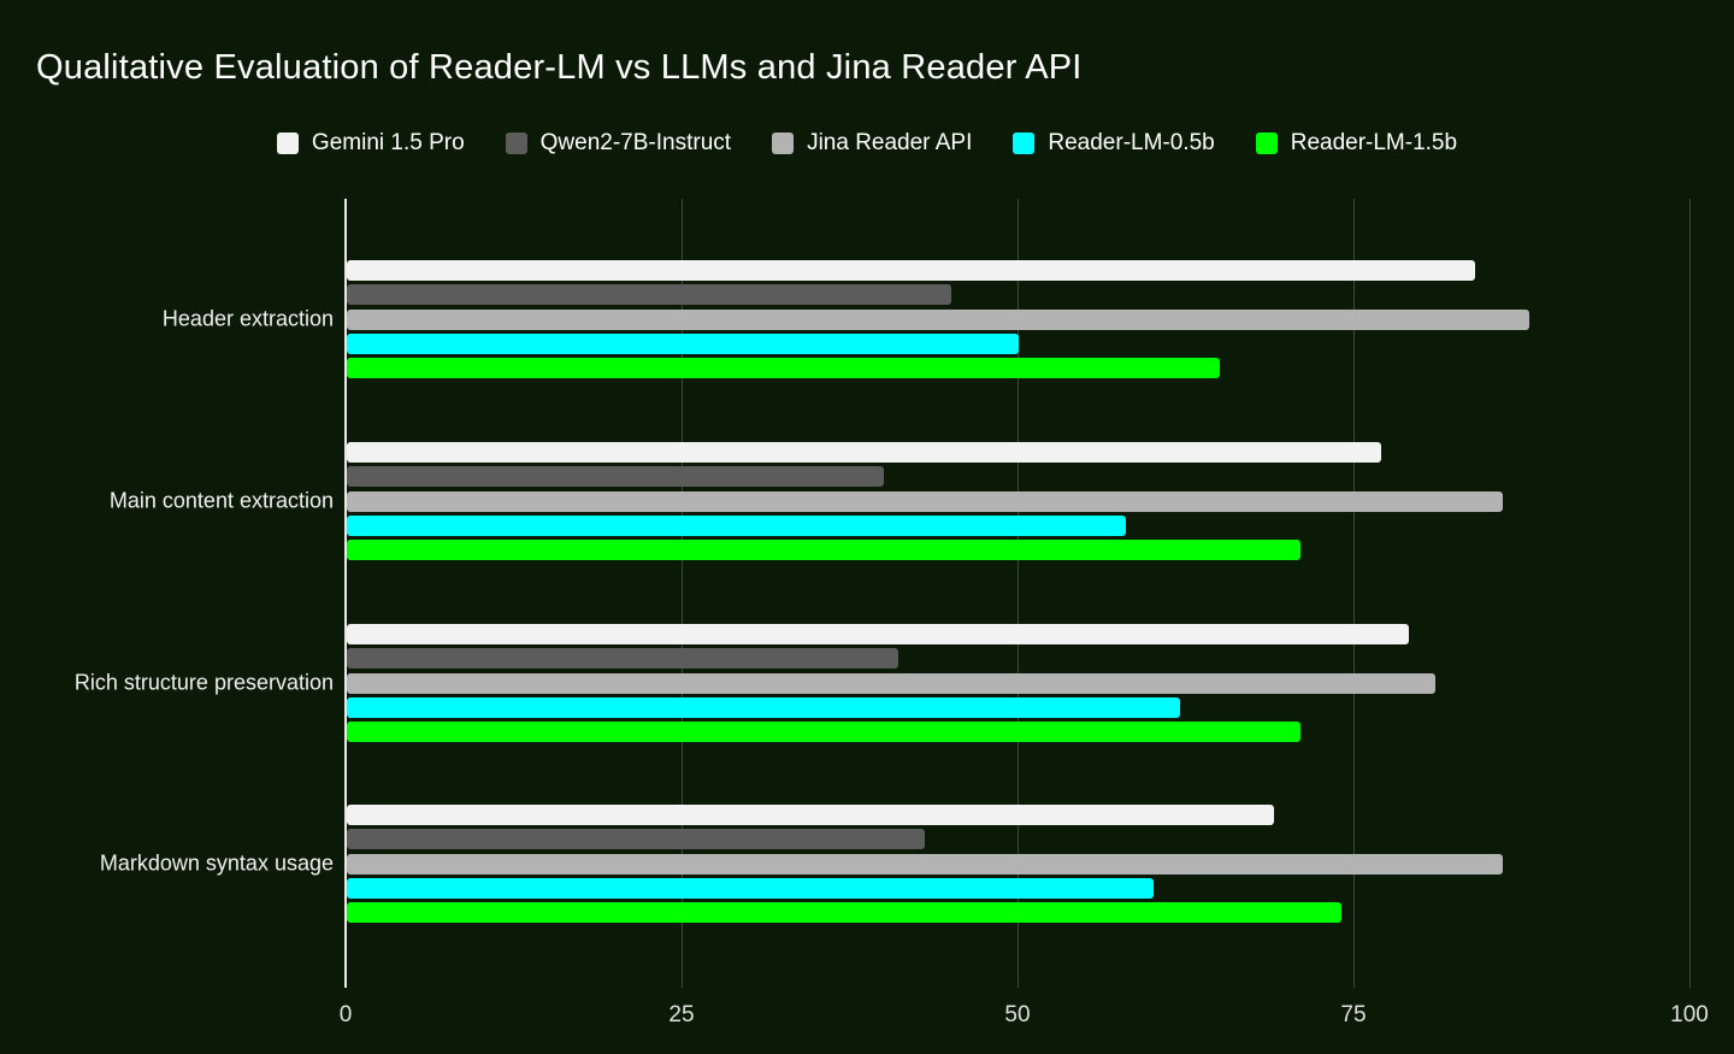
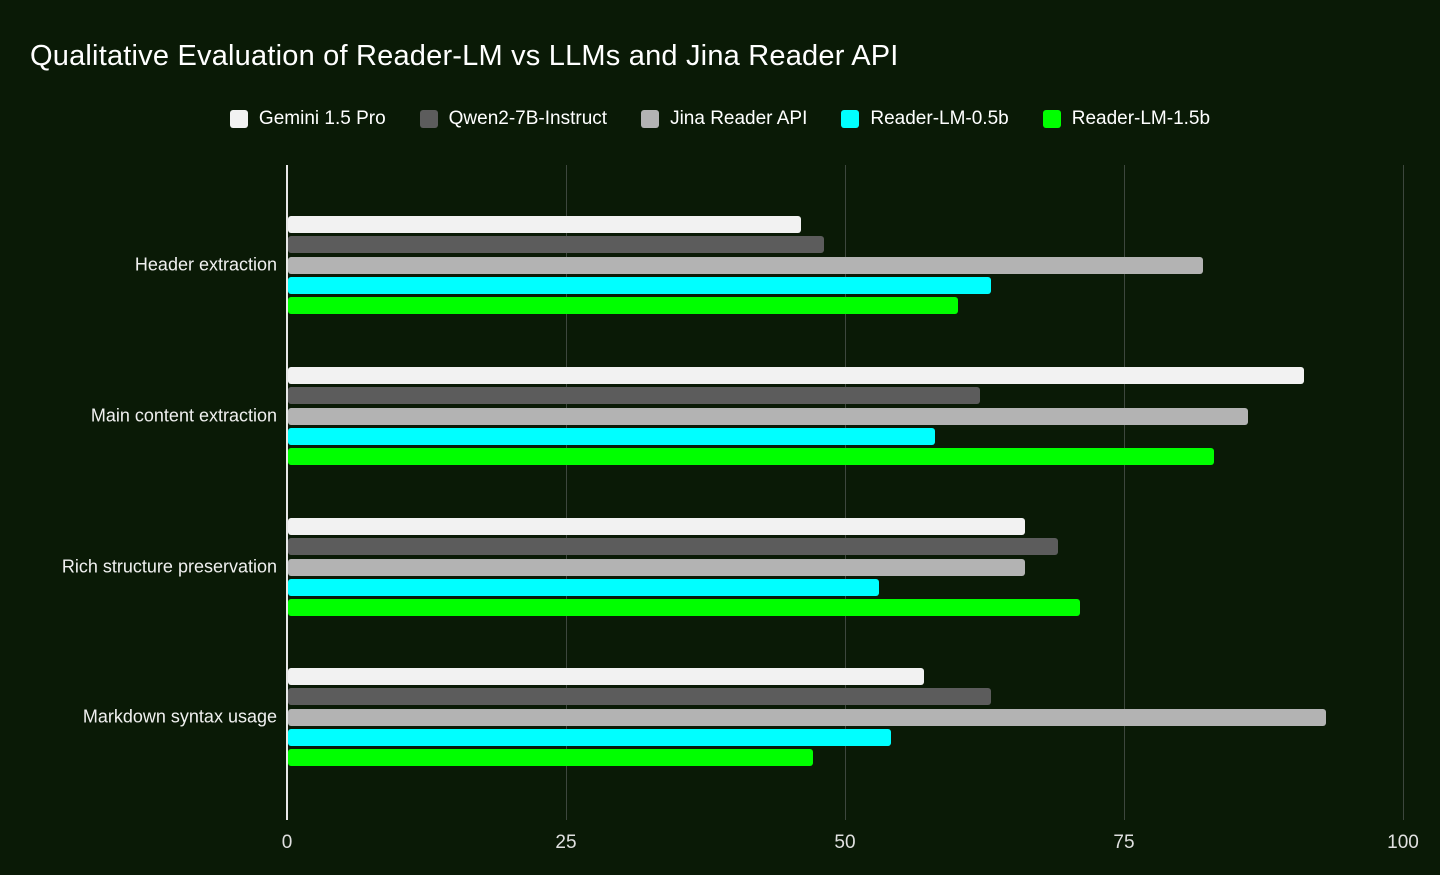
Gemini 1.5 Pro/Header extraction: 84 -> 46
Qwen2-7B-Instruct/Header extraction: 45 -> 48
Jina Reader API/Header extraction: 88 -> 82
Reader-LM-0.5b/Header extraction: 50 -> 63
Reader-LM-1.5b/Header extraction: 65 -> 60
Gemini 1.5 Pro/Main content extraction: 77 -> 91
Qwen2-7B-Instruct/Main content extraction: 40 -> 62
Reader-LM-1.5b/Main content extraction: 71 -> 83
Gemini 1.5 Pro/Rich structure preservation: 79 -> 66
Qwen2-7B-Instruct/Rich structure preservation: 41 -> 69
Jina Reader API/Rich structure preservation: 81 -> 66
Reader-LM-0.5b/Rich structure preservation: 62 -> 53
Gemini 1.5 Pro/Markdown syntax usage: 69 -> 57
Qwen2-7B-Instruct/Markdown syntax usage: 43 -> 63
Jina Reader API/Markdown syntax usage: 86 -> 93
Reader-LM-0.5b/Markdown syntax usage: 60 -> 54
Reader-LM-1.5b/Markdown syntax usage: 74 -> 47
